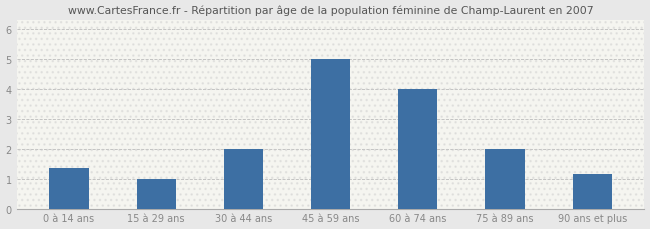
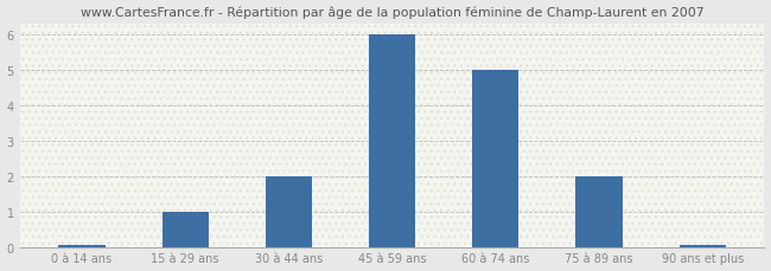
0 à 14 ans: 1.35 -> 0.05
45 à 59 ans: 5.00 -> 6.00
60 à 74 ans: 4.00 -> 5.00
90 ans et plus: 1.15 -> 0.05
